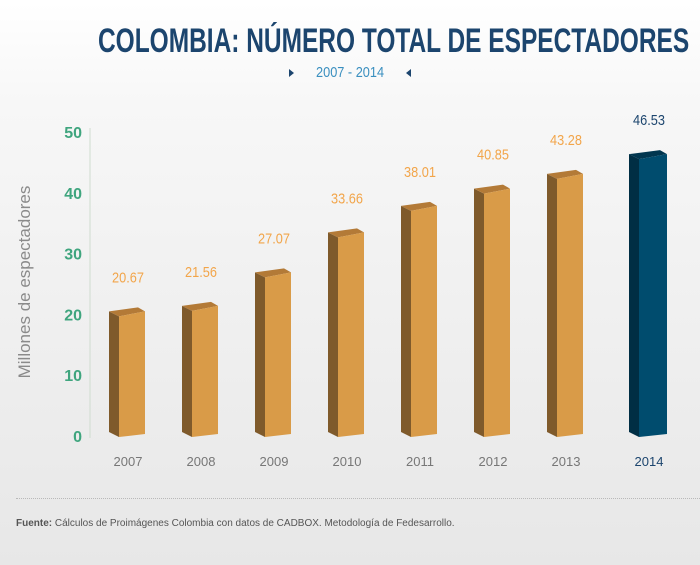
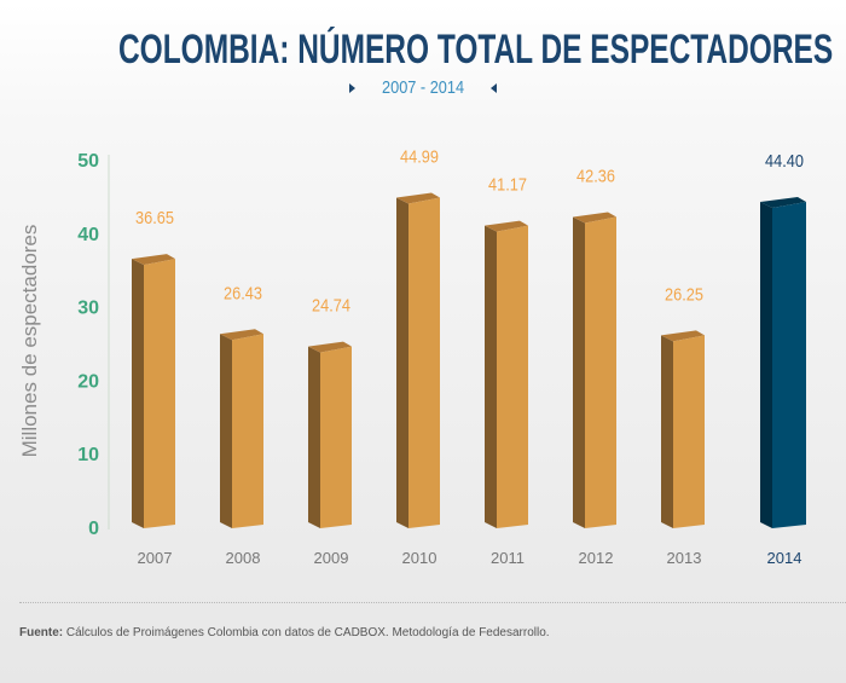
2007: 20.67 -> 36.65
2008: 21.56 -> 26.43
2009: 27.07 -> 24.74
2010: 33.66 -> 44.99
2011: 38.01 -> 41.17
2012: 40.85 -> 42.36
2013: 43.28 -> 26.25
2014: 46.53 -> 44.40
